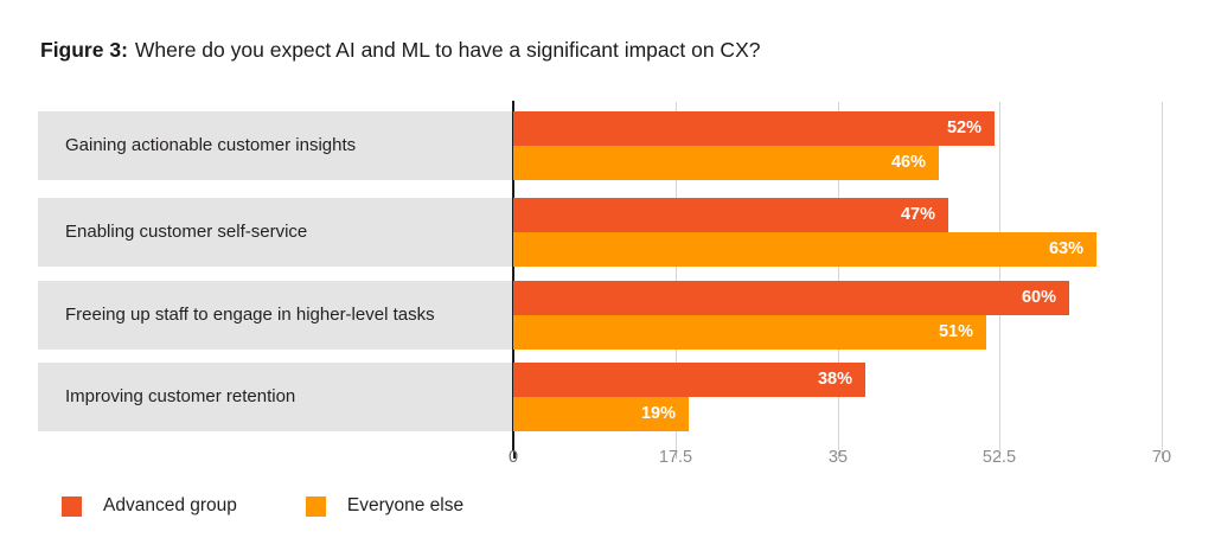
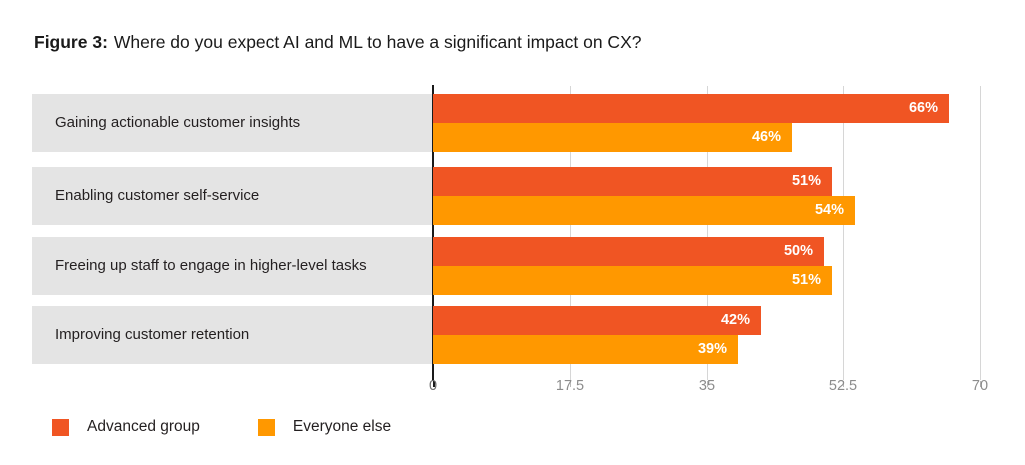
Advanced group/Gaining actionable customer insights: 52% -> 66%
Advanced group/Enabling customer self-service: 47% -> 51%
Everyone else/Enabling customer self-service: 63% -> 54%
Advanced group/Freeing up staff to engage in higher-level tasks: 60% -> 50%
Advanced group/Improving customer retention: 38% -> 42%
Everyone else/Improving customer retention: 19% -> 39%
